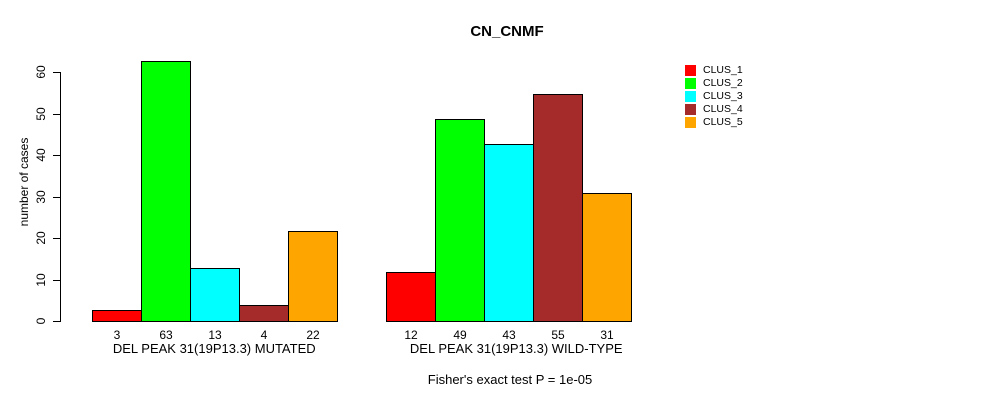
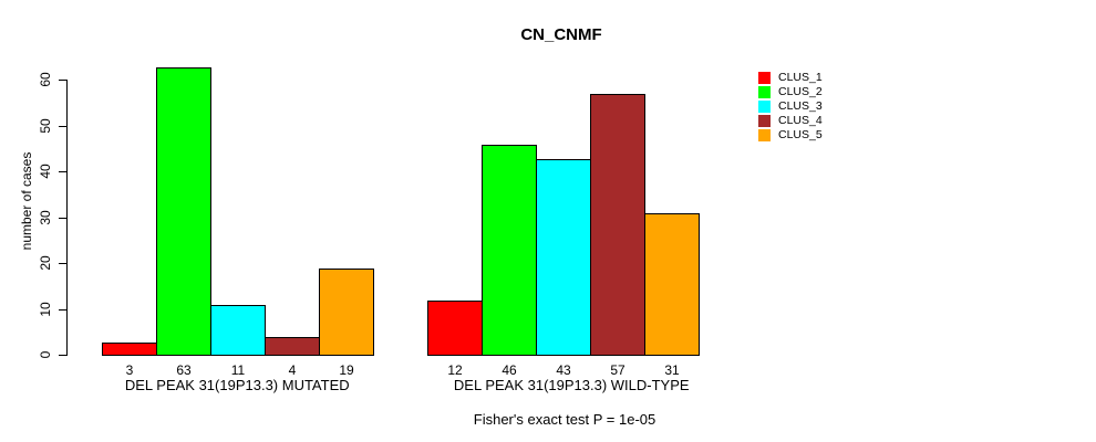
CLUS_3/DEL PEAK 31(19P13.3) MUTATED: 13 -> 11
CLUS_5/DEL PEAK 31(19P13.3) MUTATED: 22 -> 19
CLUS_2/DEL PEAK 31(19P13.3) WILD-TYPE: 49 -> 46
CLUS_4/DEL PEAK 31(19P13.3) WILD-TYPE: 55 -> 57
